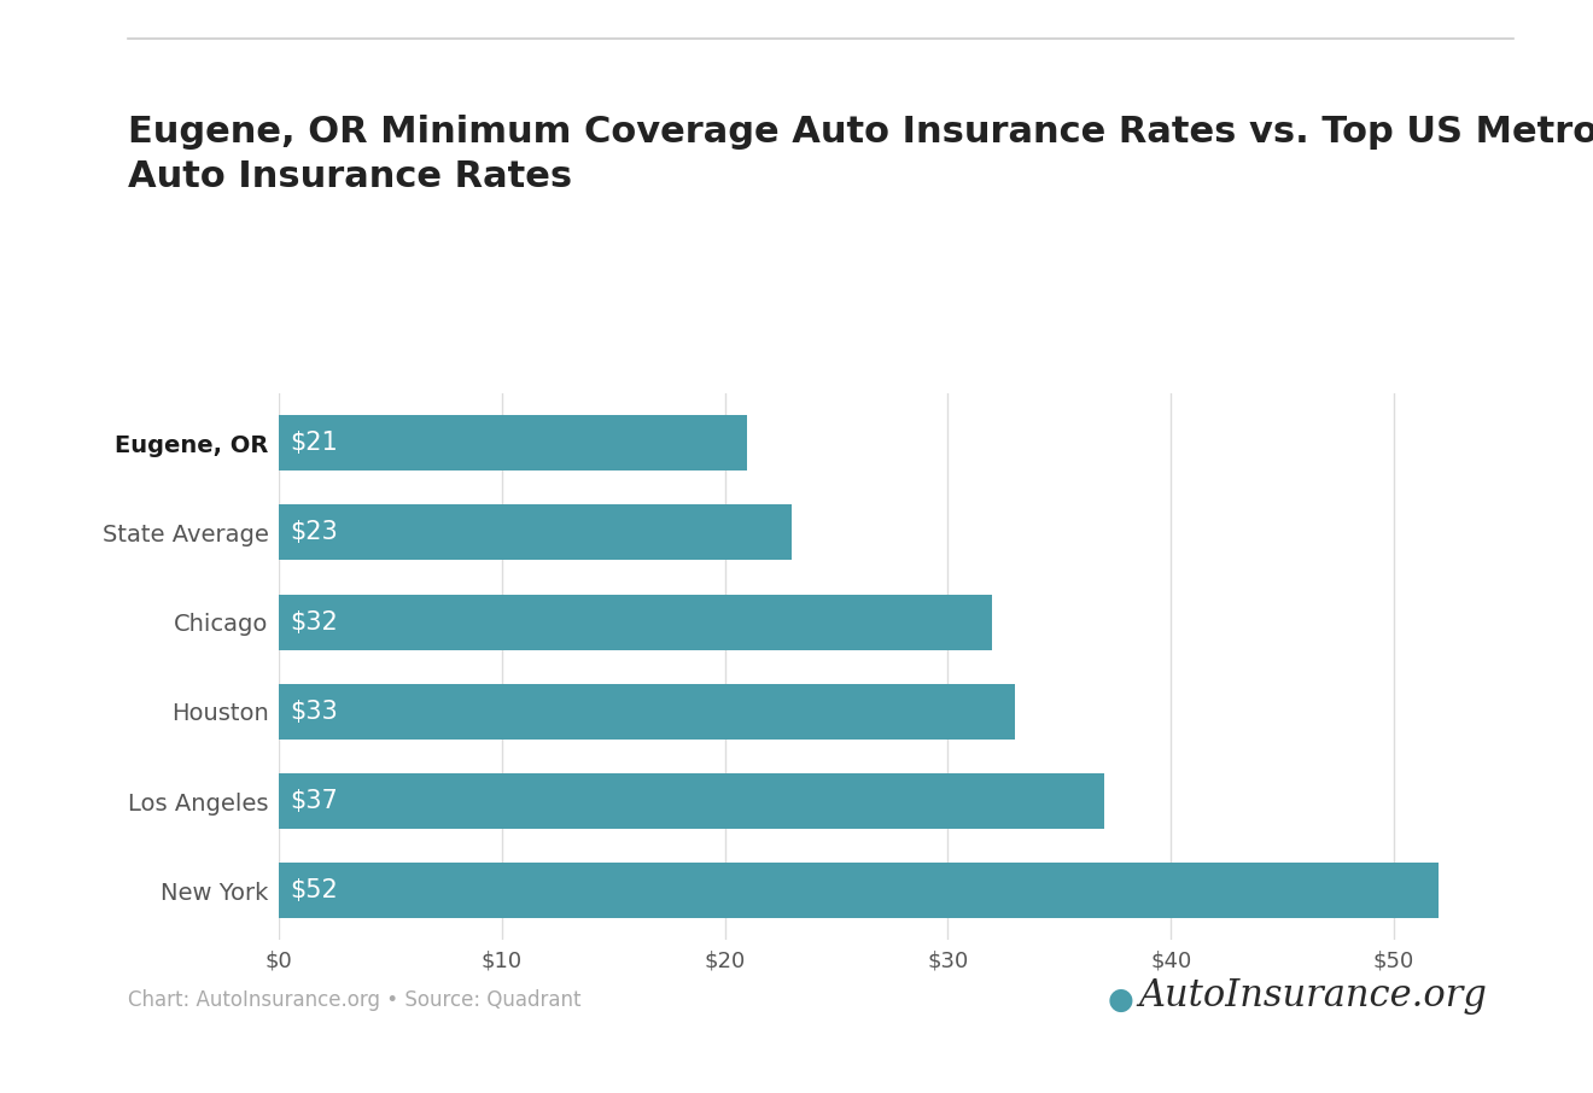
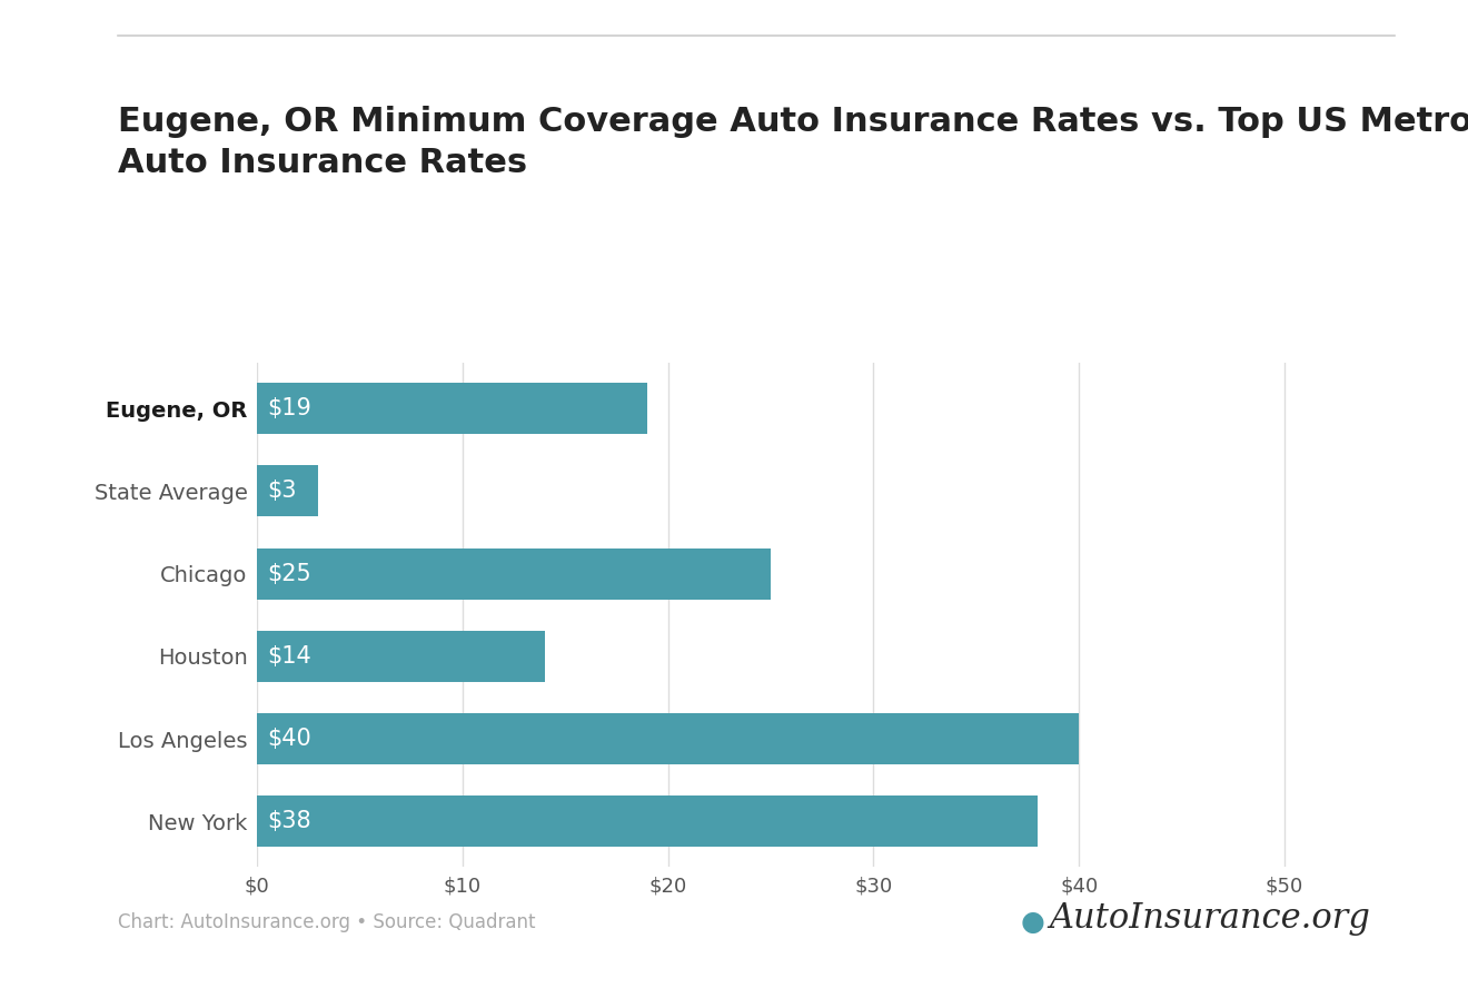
Eugene, OR: $21 -> $19
State Average: $23 -> $3
Chicago: $32 -> $25
Houston: $33 -> $14
Los Angeles: $37 -> $40
New York: $52 -> $38
